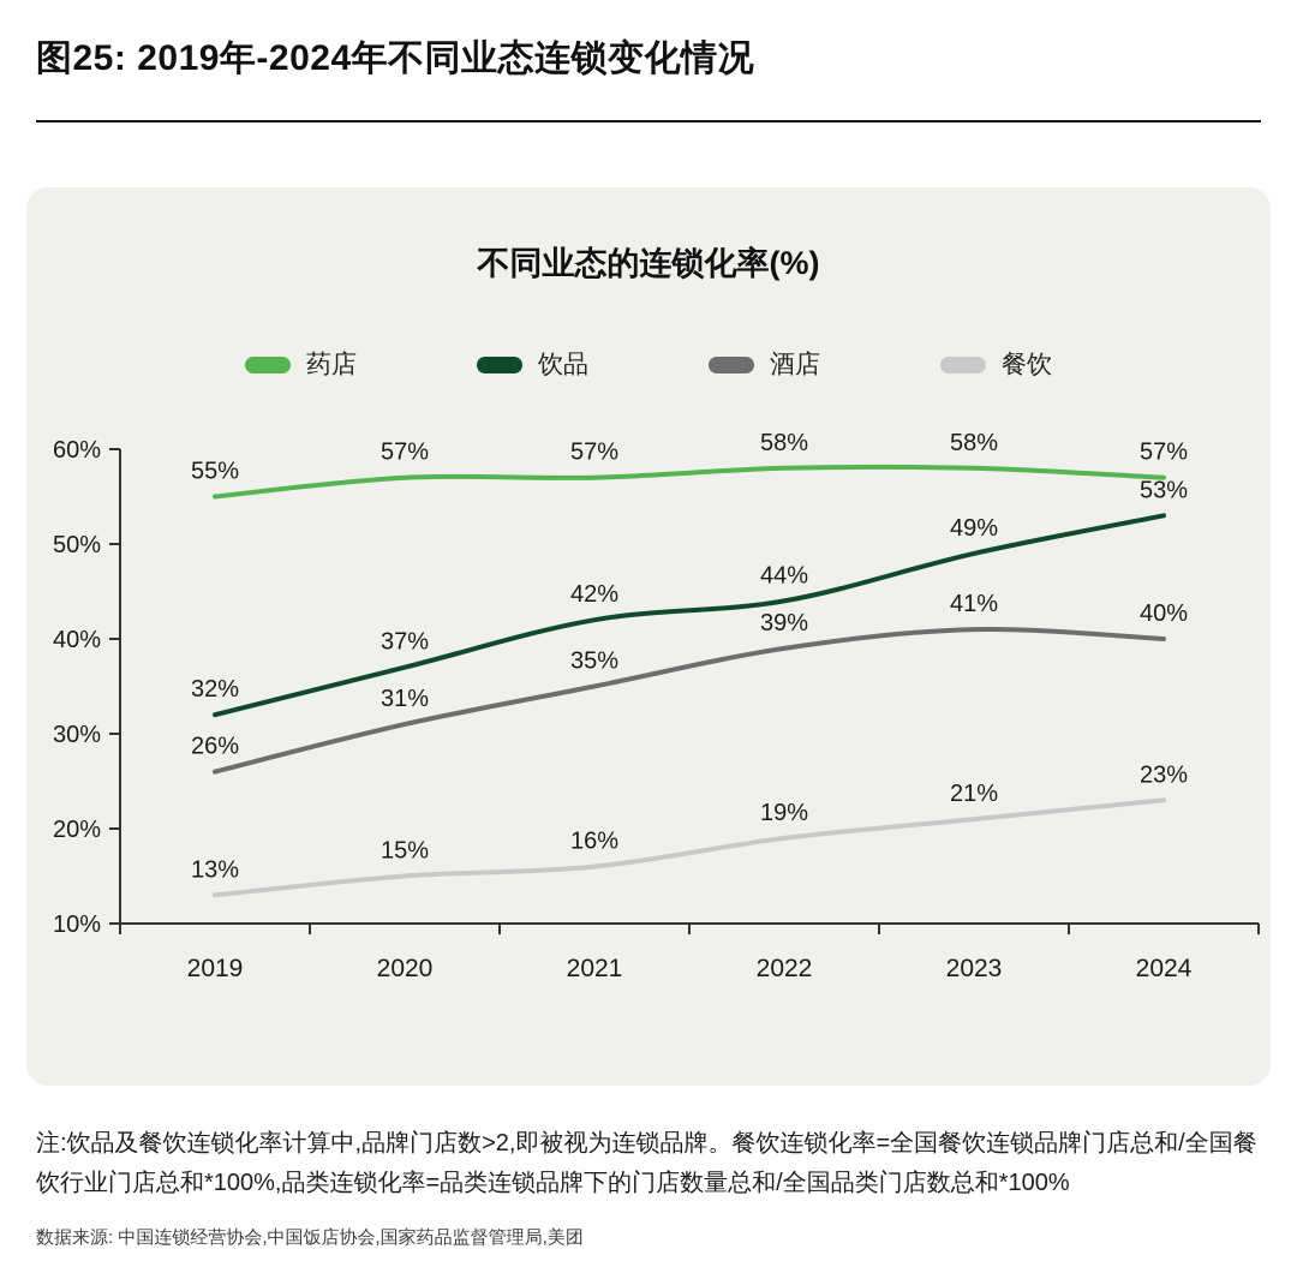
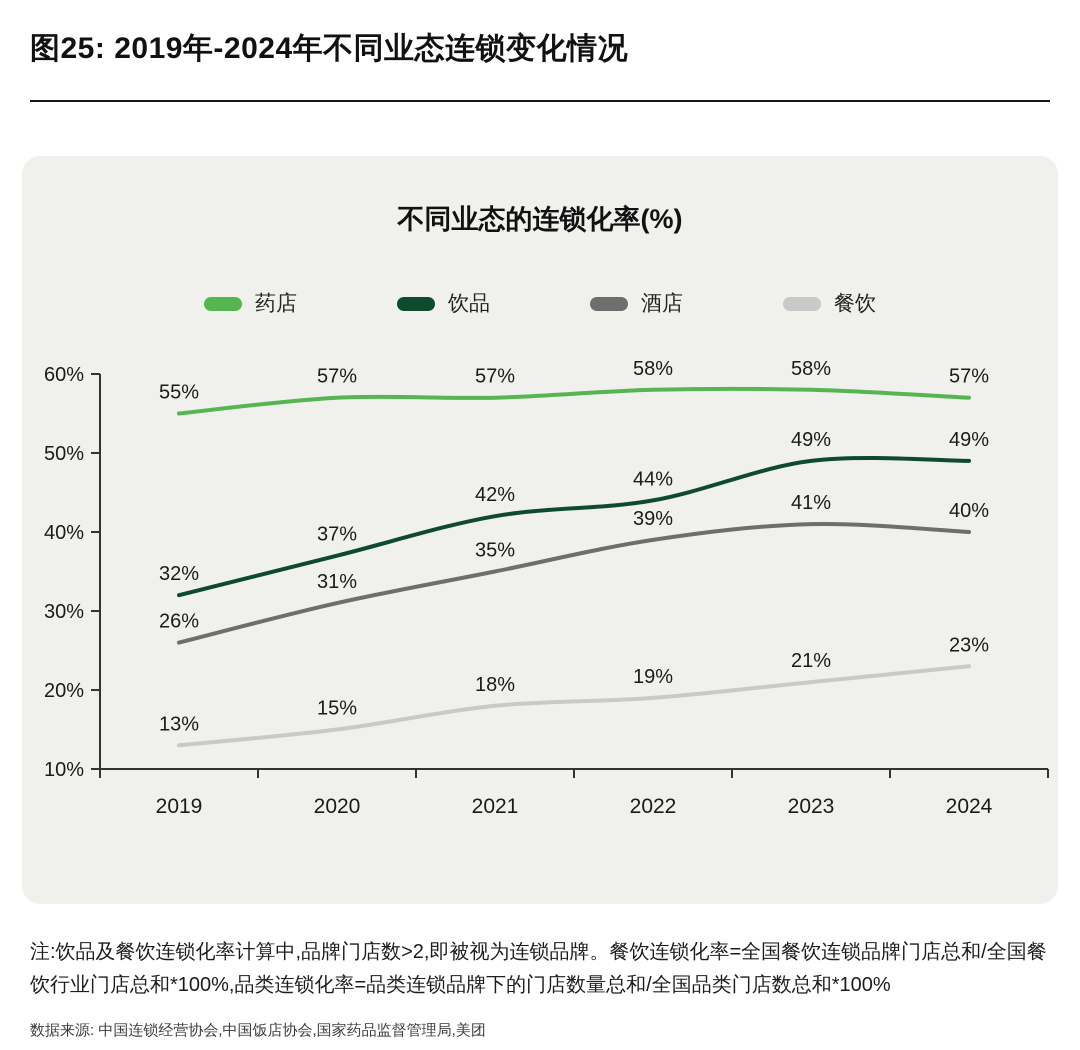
餐饮/2021: 16% -> 18%
饮品/2024: 53% -> 49%
